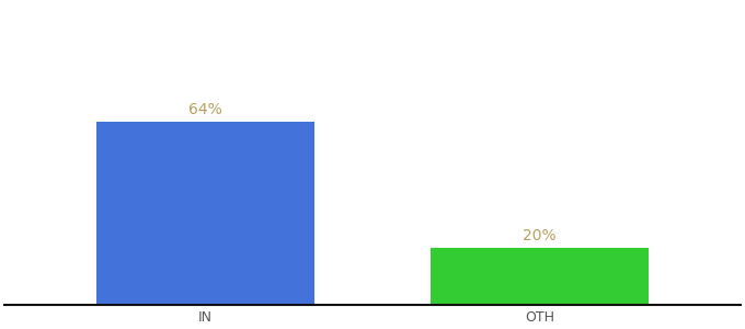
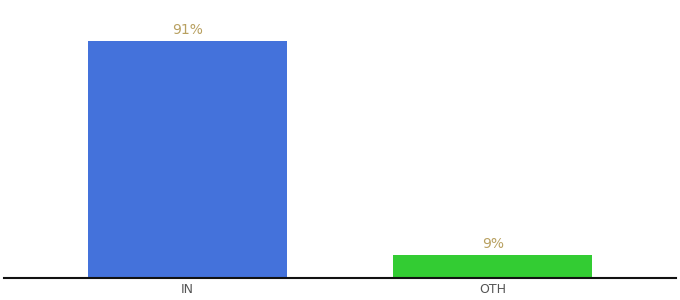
IN: 64% -> 91%
OTH: 20% -> 9%
